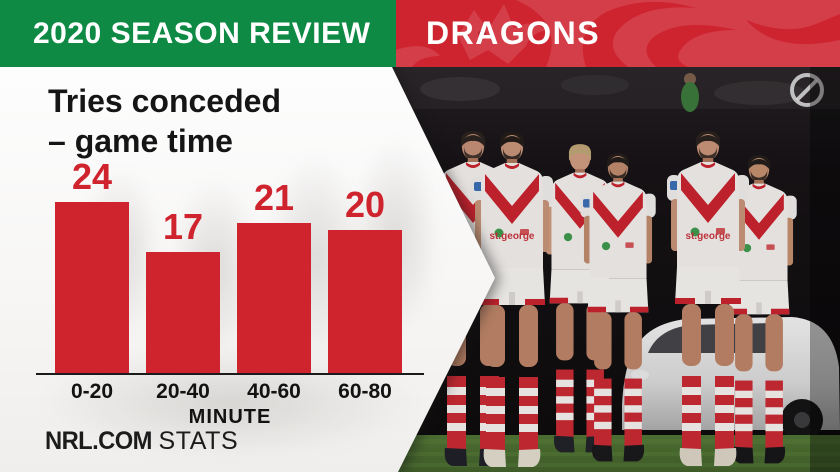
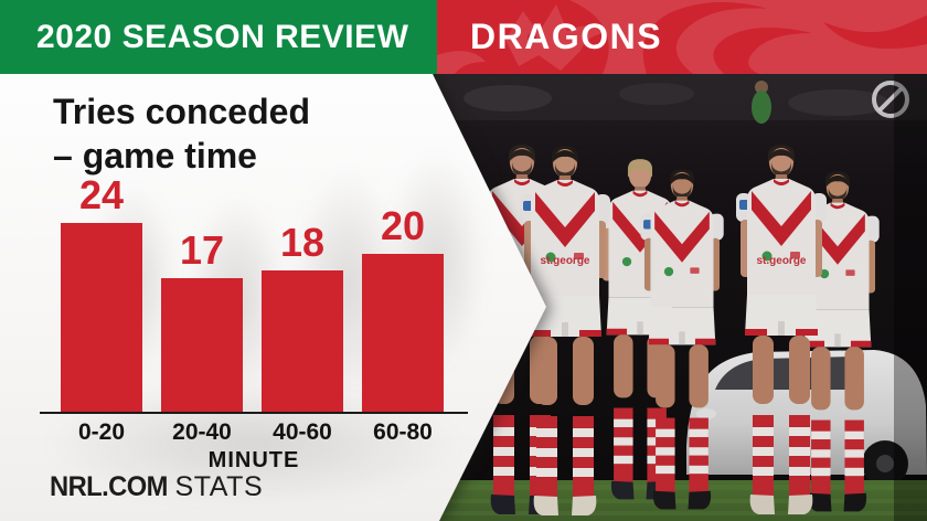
40-60: 21 -> 18
